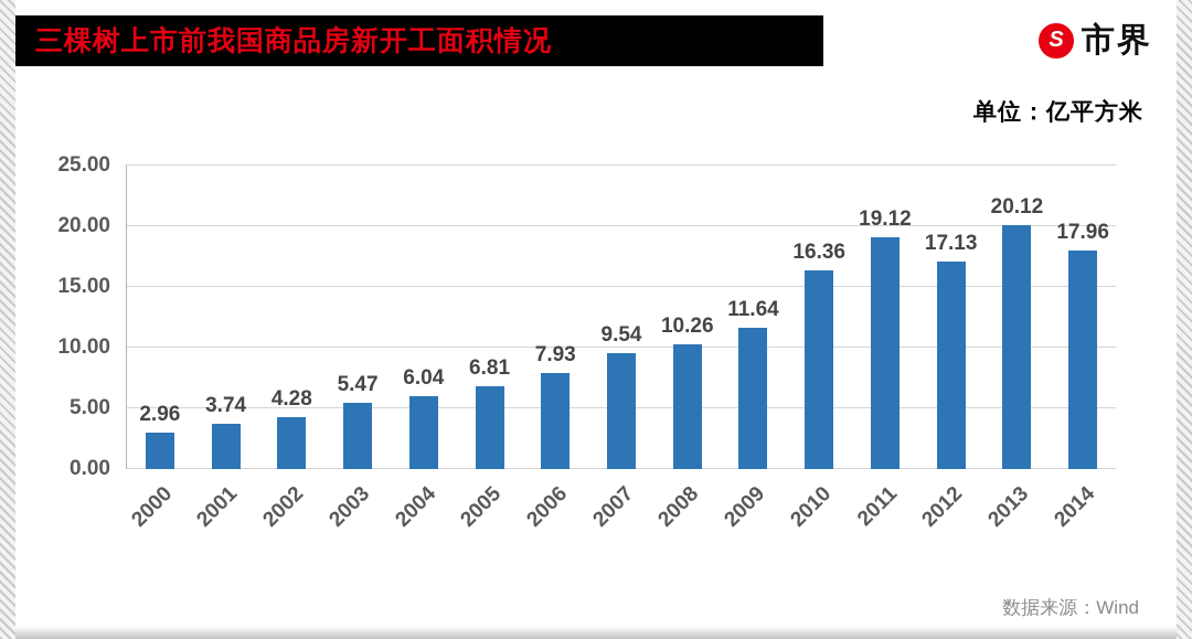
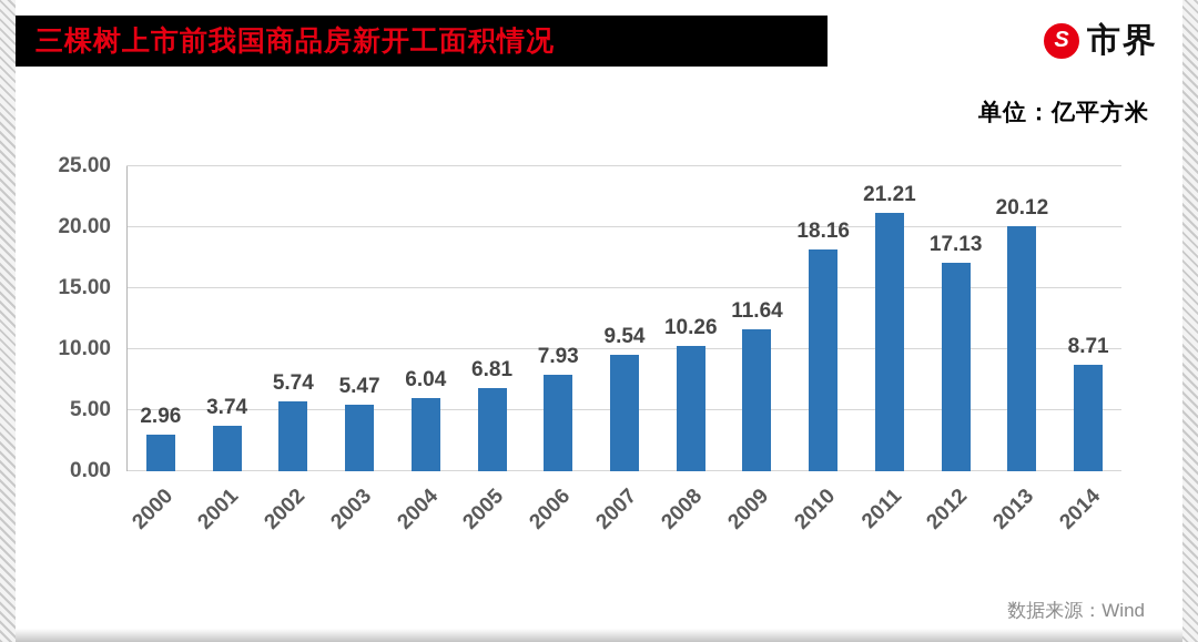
2002: 4.28 -> 5.74
2010: 16.36 -> 18.16
2011: 19.12 -> 21.21
2014: 17.96 -> 8.71
